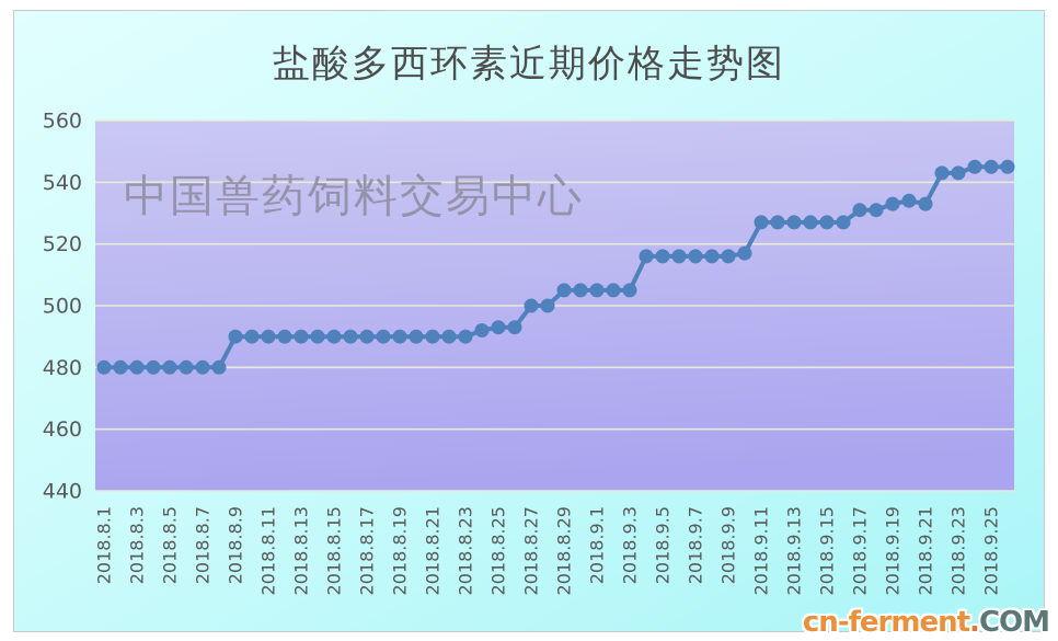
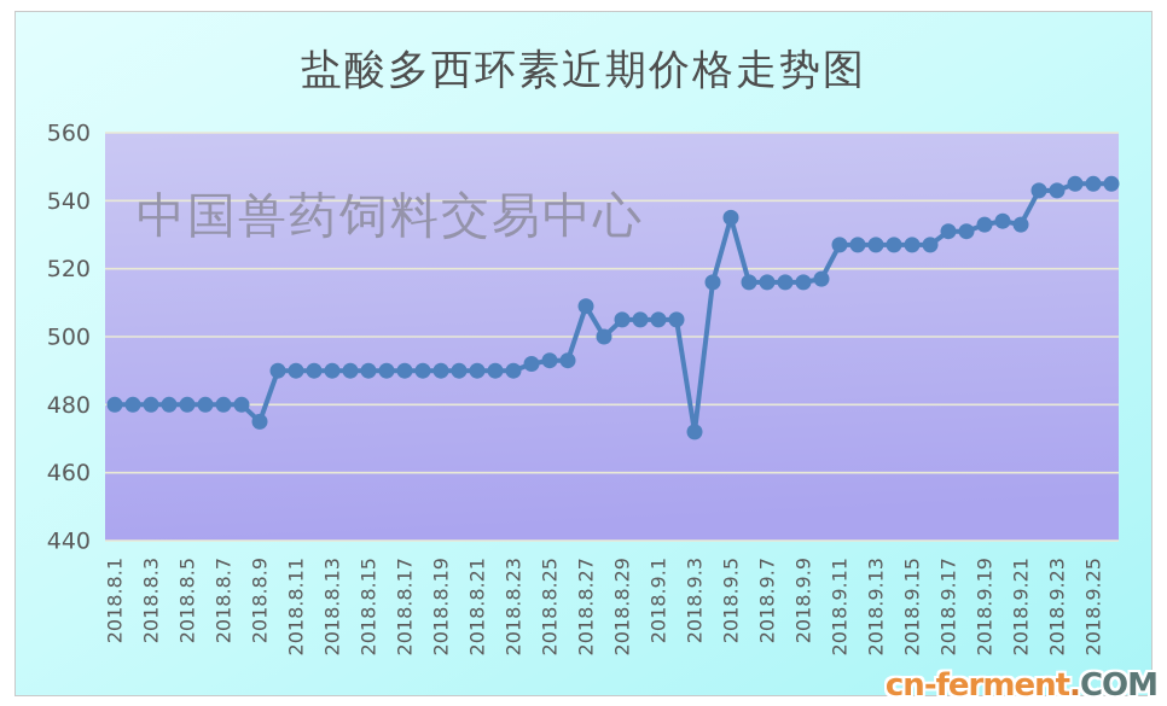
2018.8.9: 490 -> 475
2018.8.27: 500 -> 509
2018.9.3: 505 -> 472
2018.9.5: 516 -> 535
